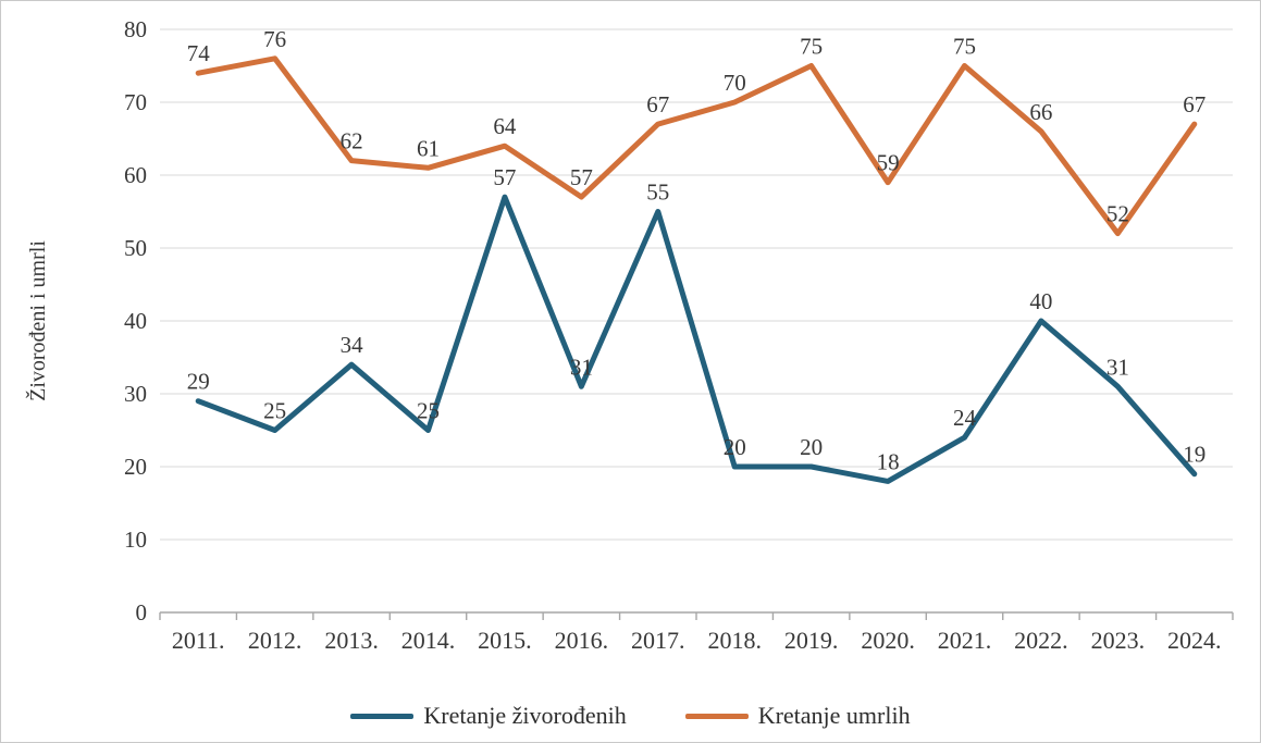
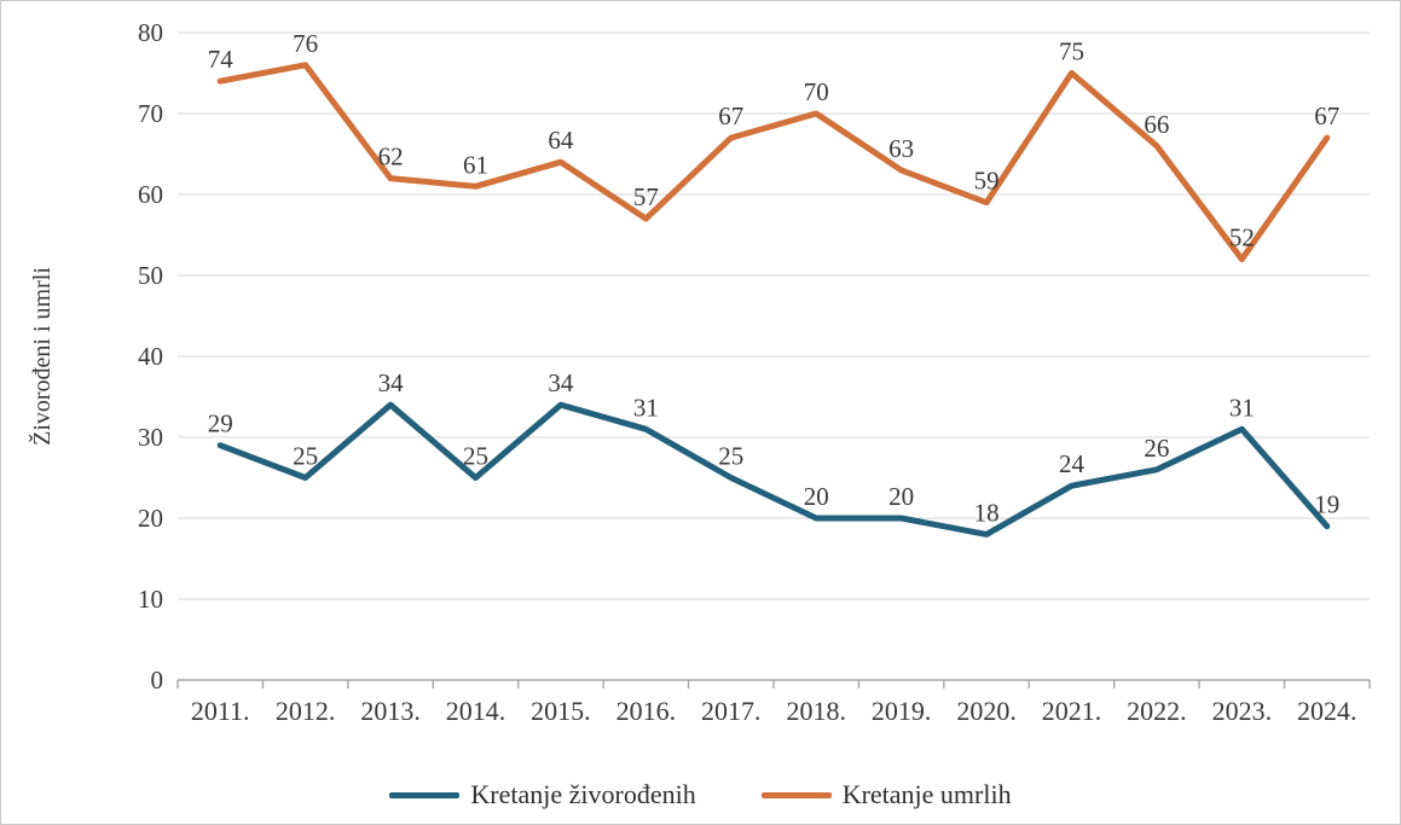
Kretanje živorođenih/2015.: 57 -> 34
Kretanje živorođenih/2017.: 55 -> 25
Kretanje umrlih/2019.: 75 -> 63
Kretanje živorođenih/2022.: 40 -> 26
